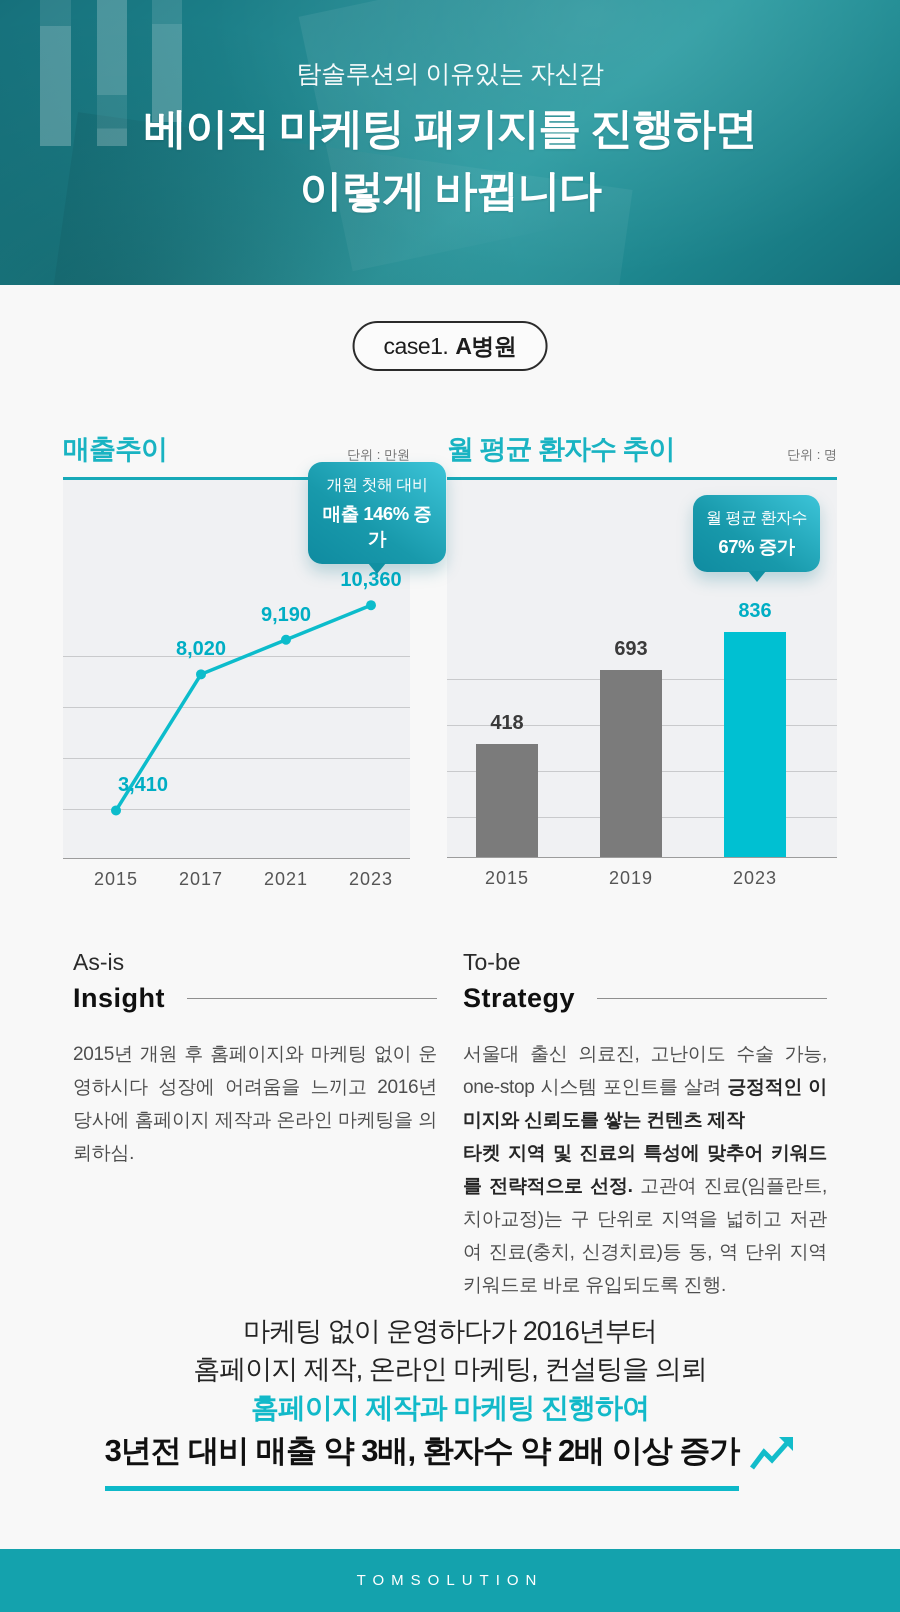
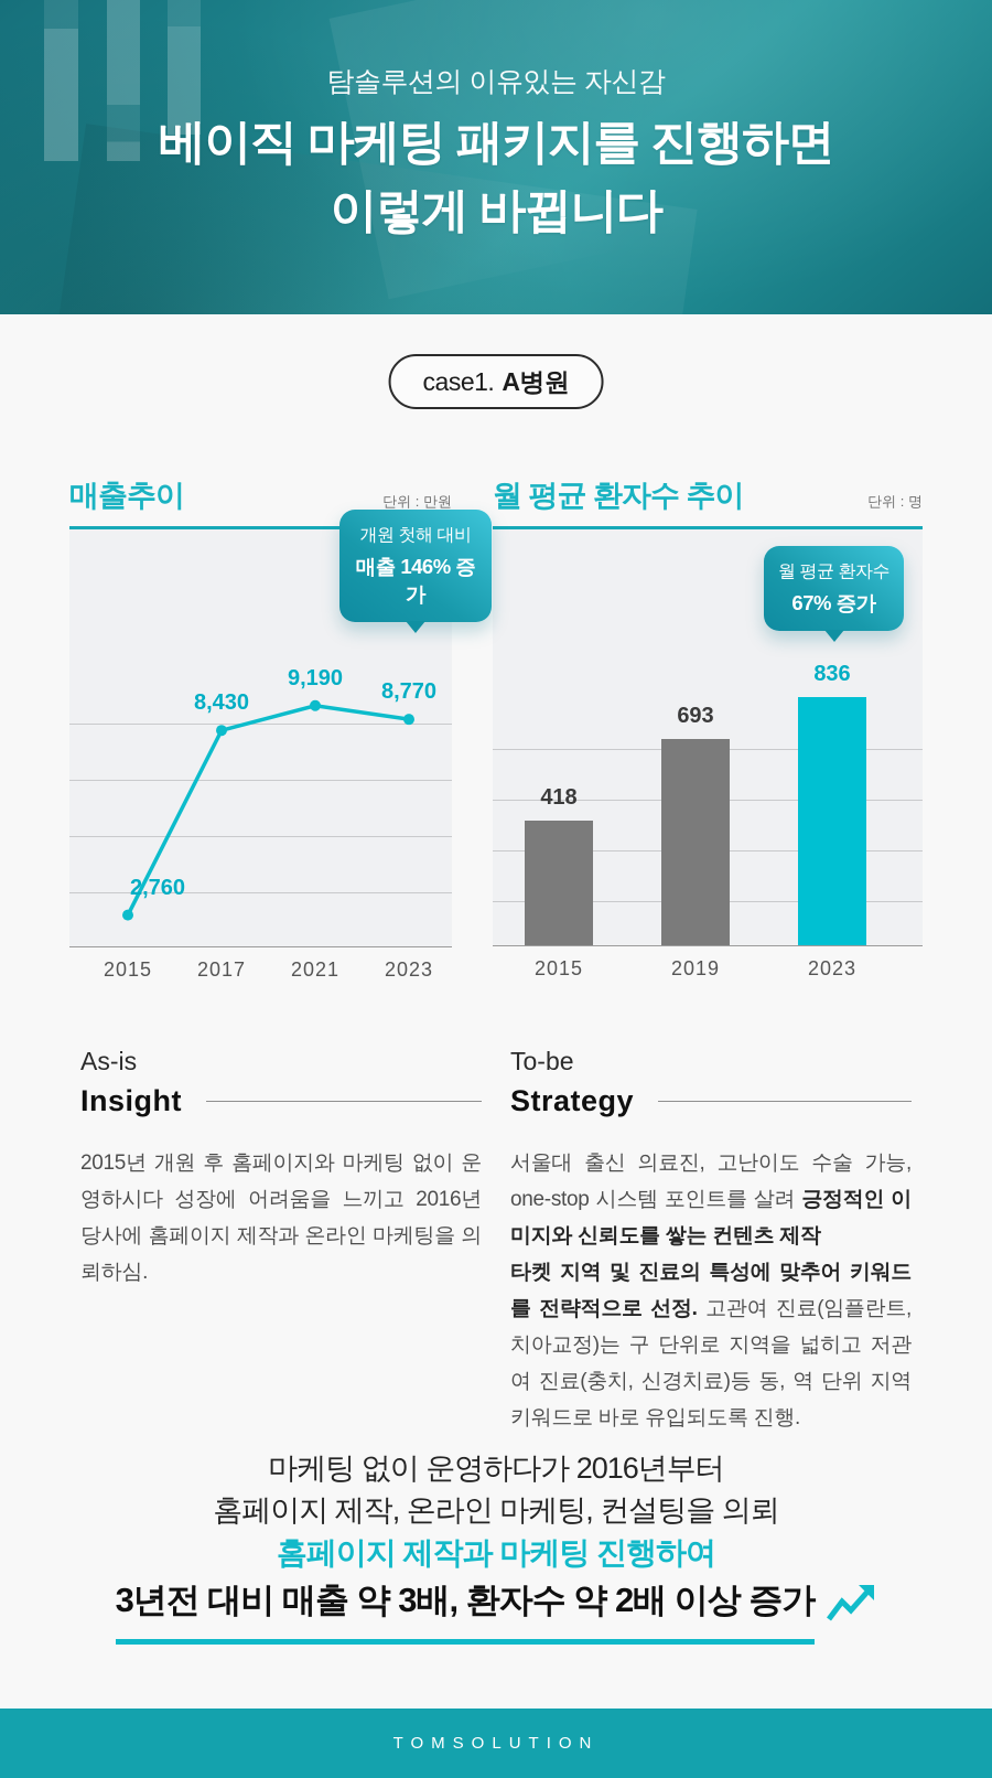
매출추이/2015: 3,410 -> 2,760
매출추이/2017: 8,020 -> 8,430
매출추이/2023: 10,360 -> 8,770
